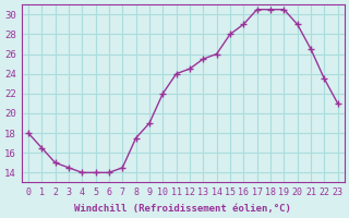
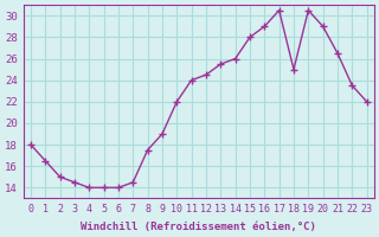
18: 30.5 -> 25.0
23: 21.0 -> 22.0
